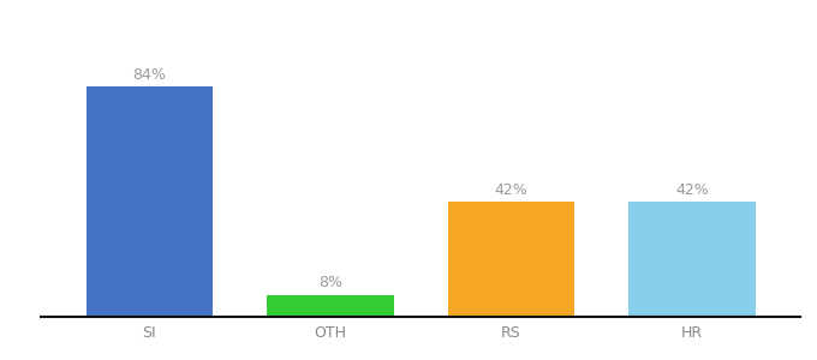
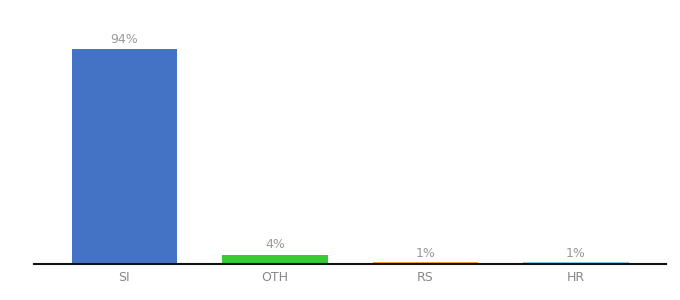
SI: 84% -> 94%
OTH: 8% -> 4%
RS: 42% -> 1%
HR: 42% -> 1%
